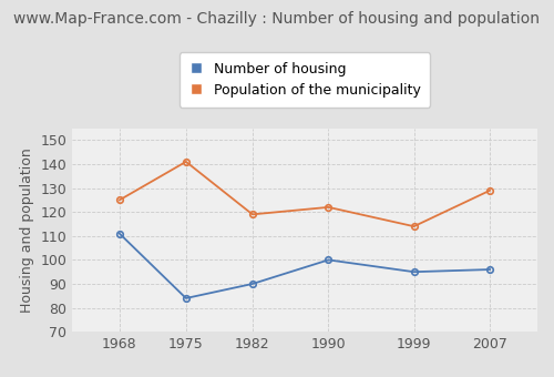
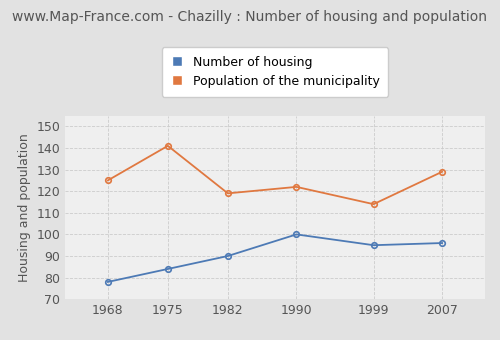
Number of housing/1968: 111 -> 78
